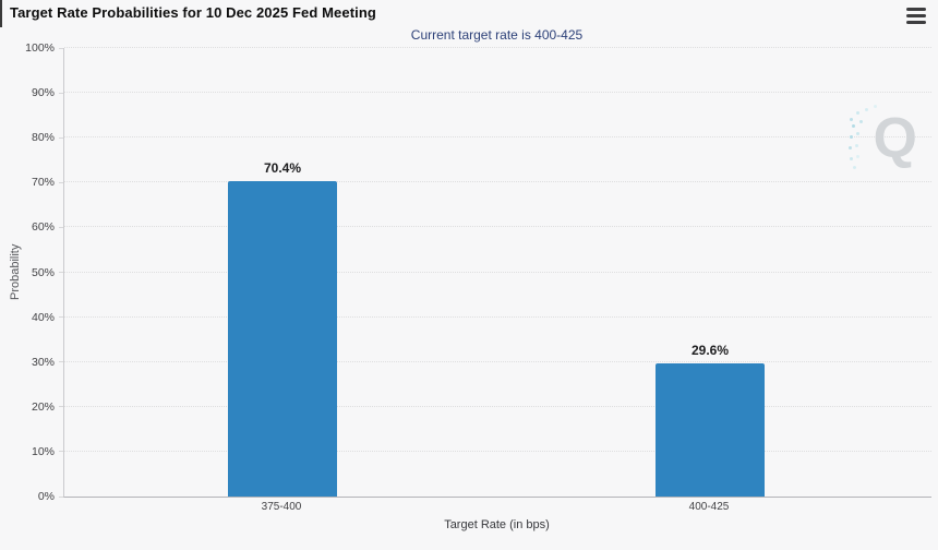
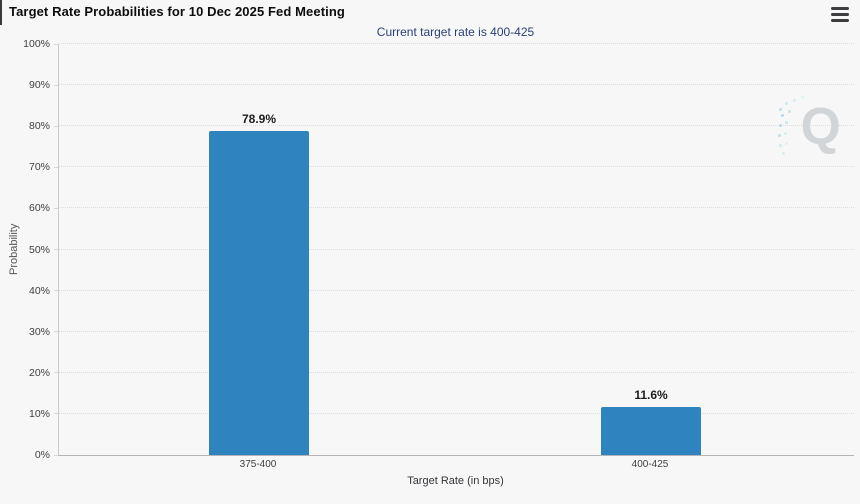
375-400: 70.4% -> 78.9%
400-425: 29.6% -> 11.6%
